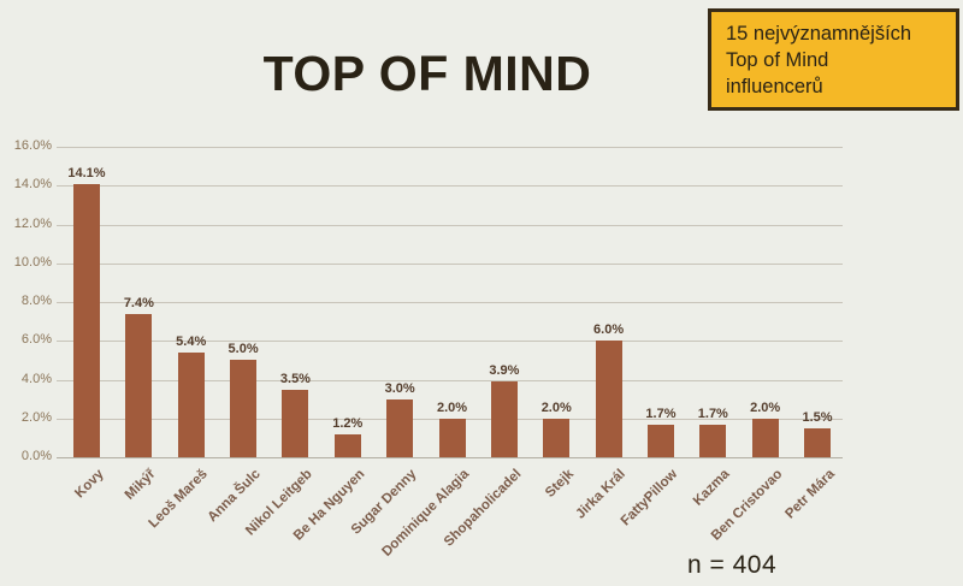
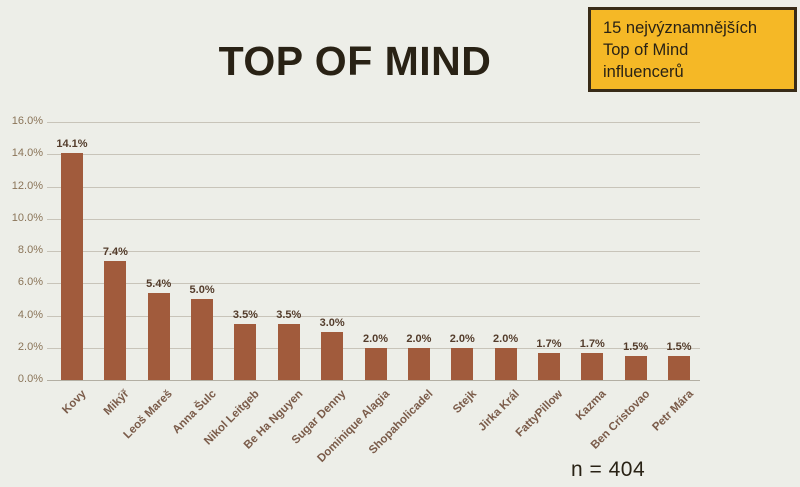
Be Ha Nguyen: 1.2% -> 3.5%
Shopaholicadel: 3.9% -> 2.0%
Jirka Král: 6.0% -> 2.0%
Ben Cristovao: 2.0% -> 1.5%
